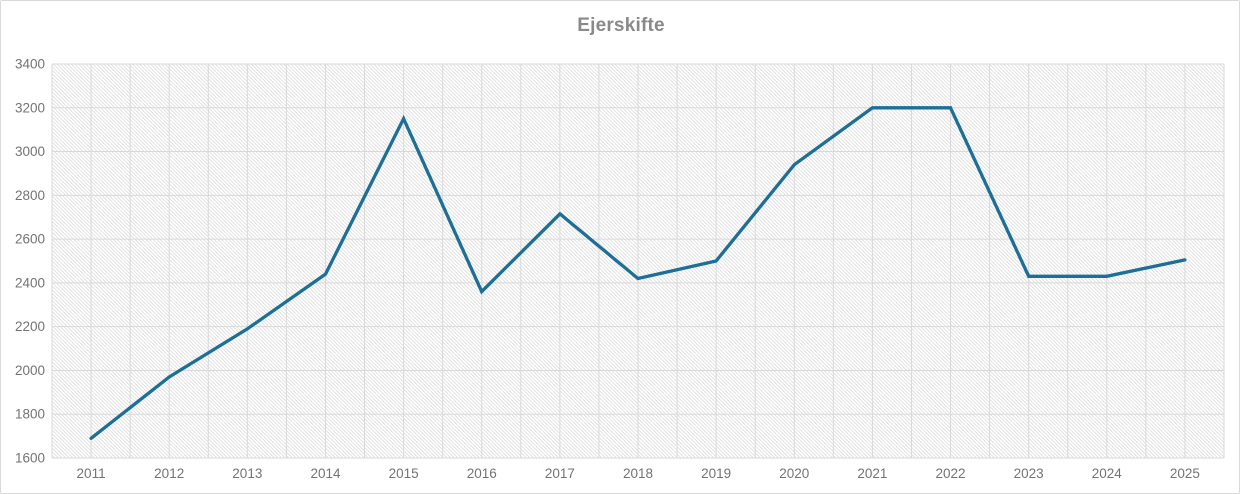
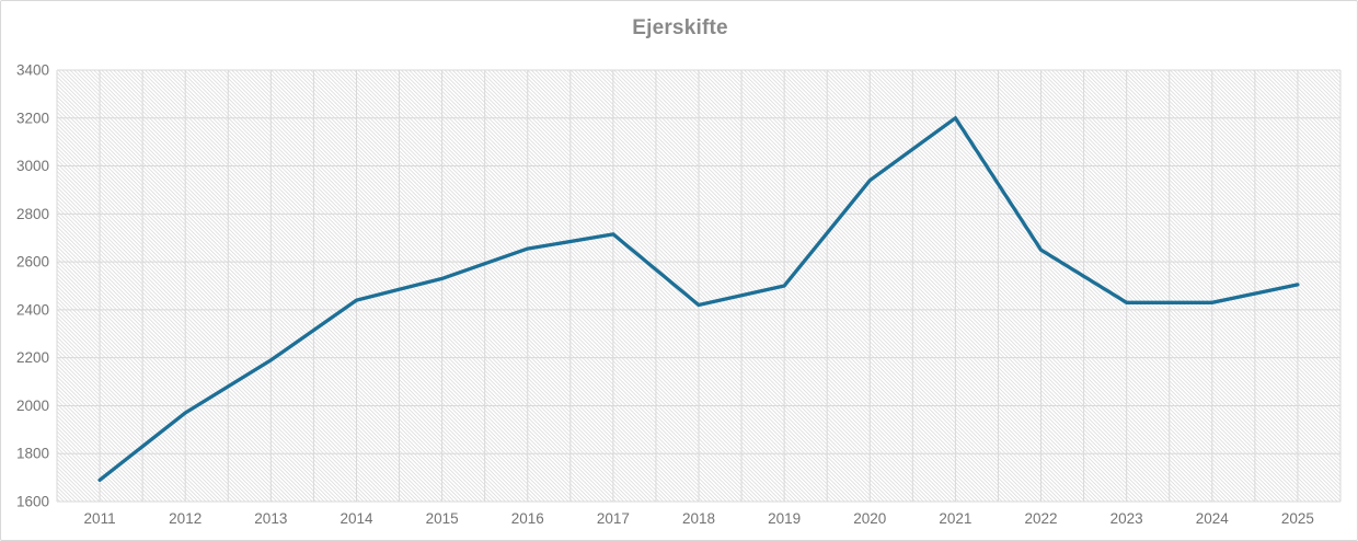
2015: 3150 -> 2530
2016: 2360 -> 2660
2022: 3200 -> 2650
